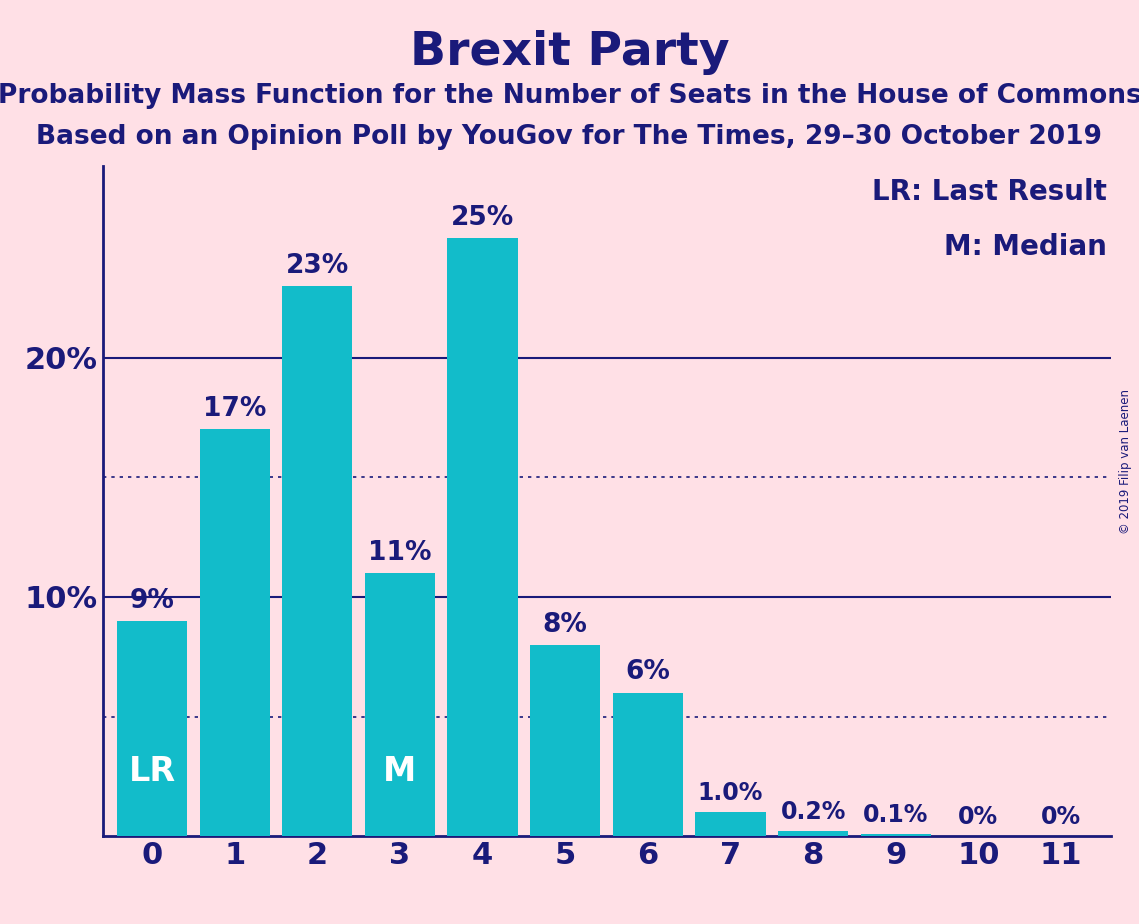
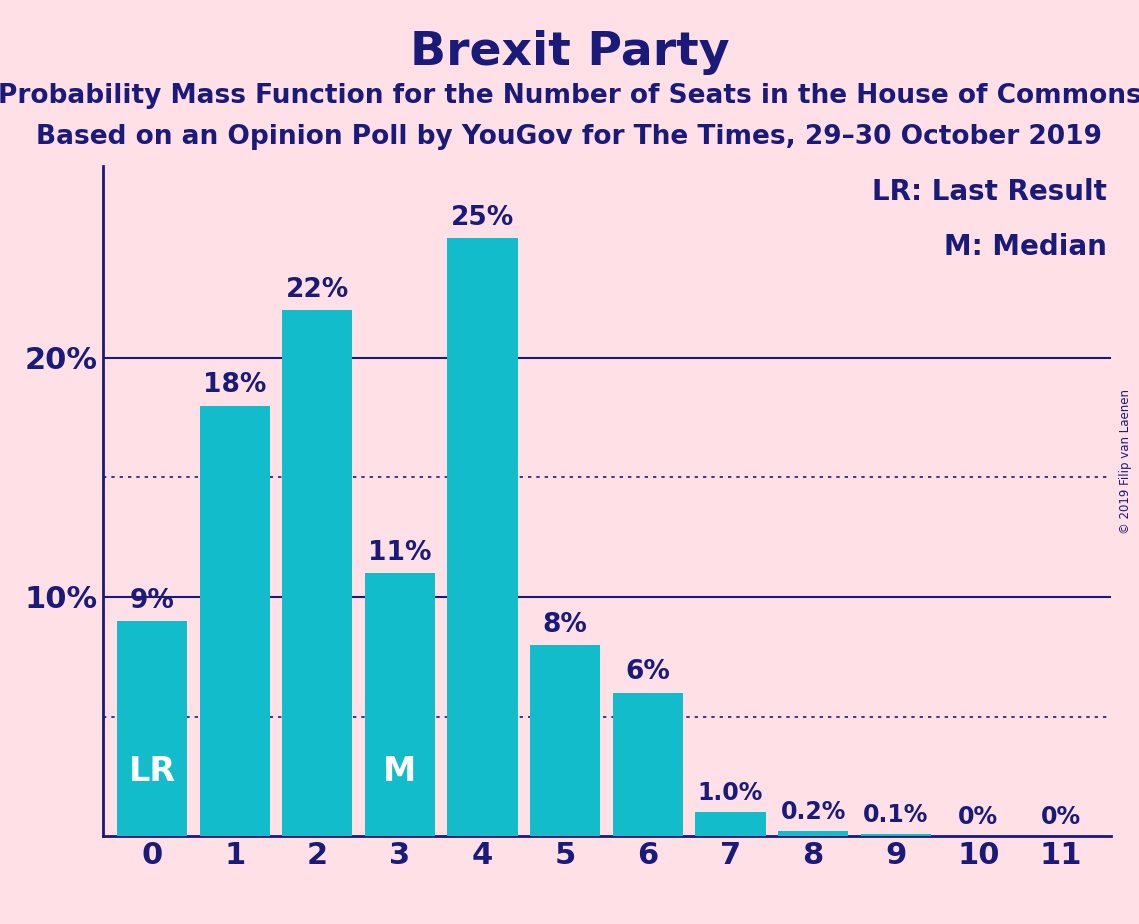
1: 17% -> 18%
2: 23% -> 22%
